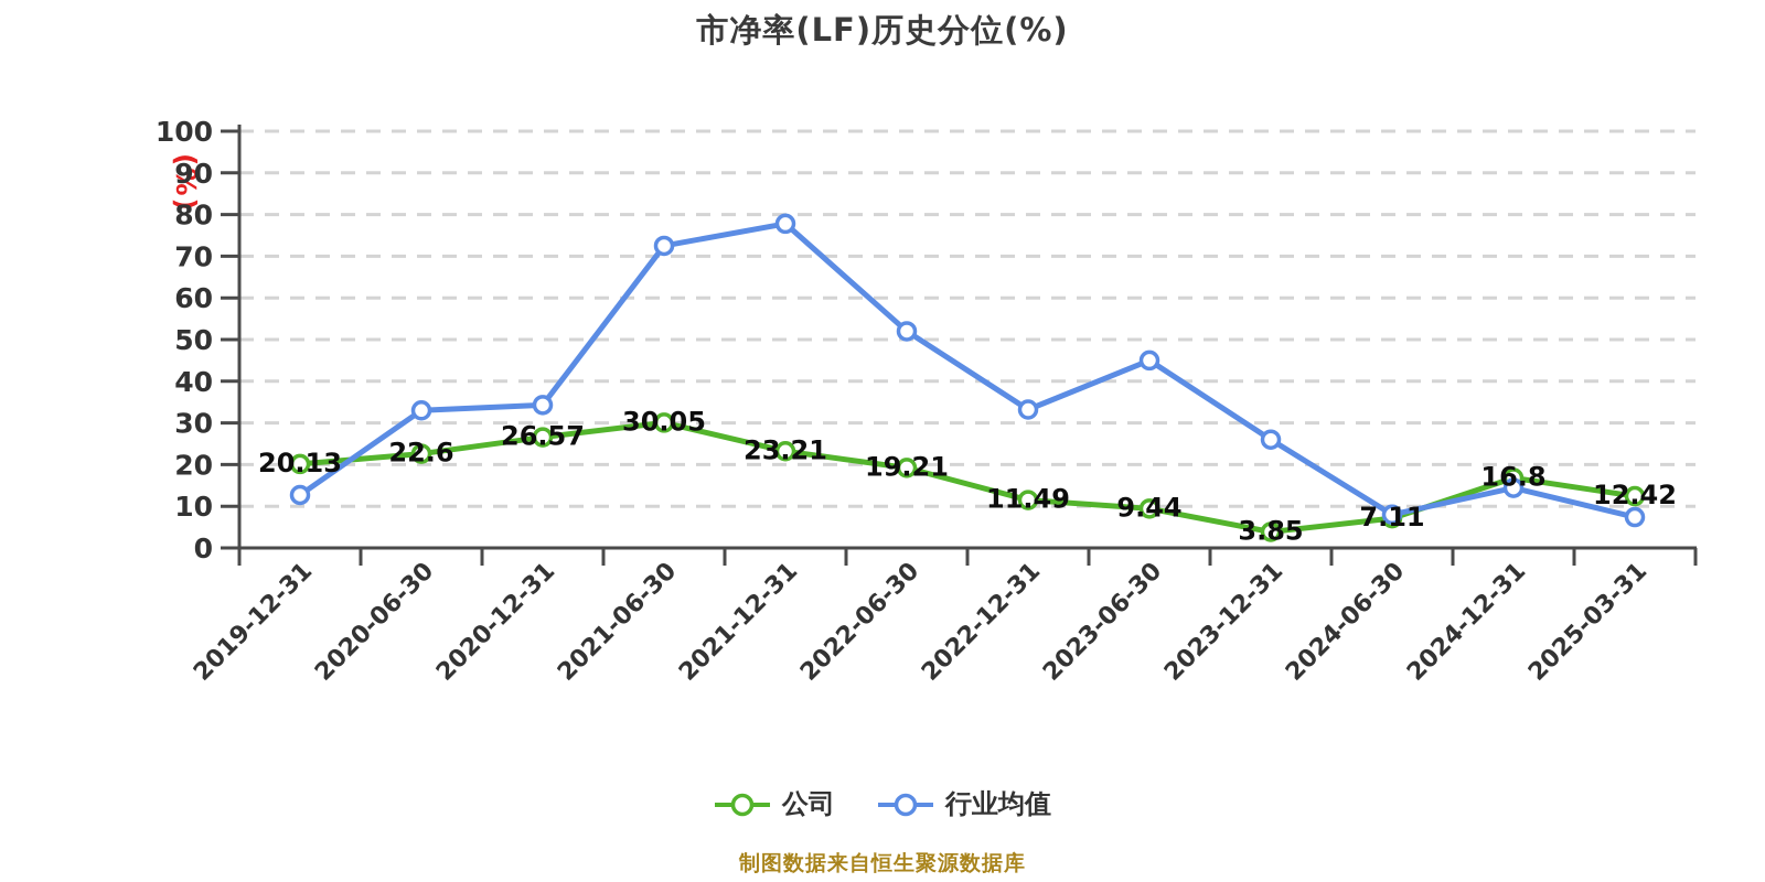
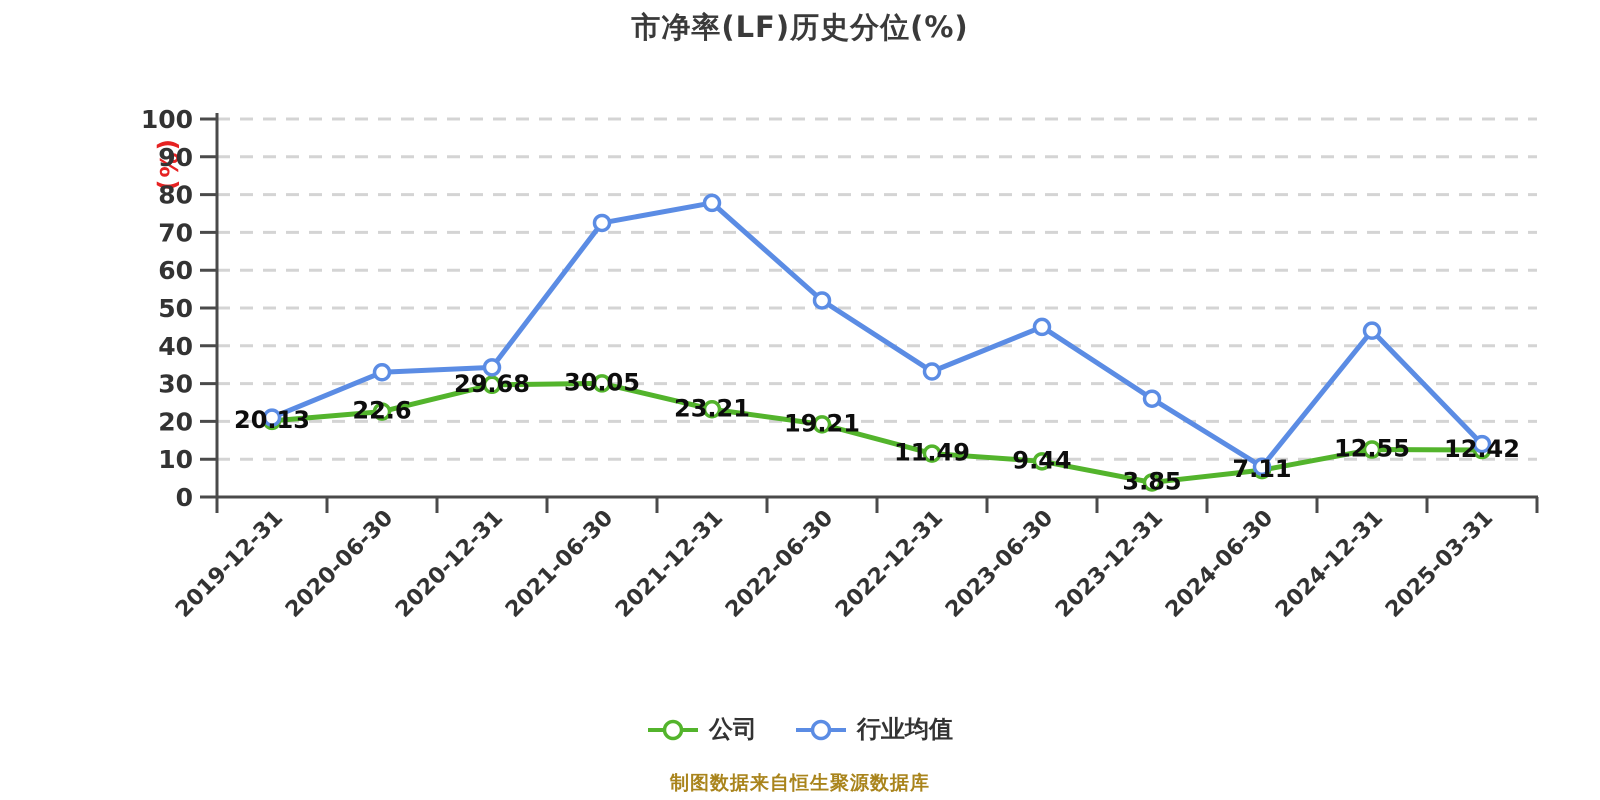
行业均值/2019-12-31: 13 -> 21
公司/2020-12-31: 26.57 -> 29.68
公司/2024-12-31: 16.8 -> 12.55
行业均值/2024-12-31: 14 -> 44
行业均值/2025-03-31: 7 -> 14
